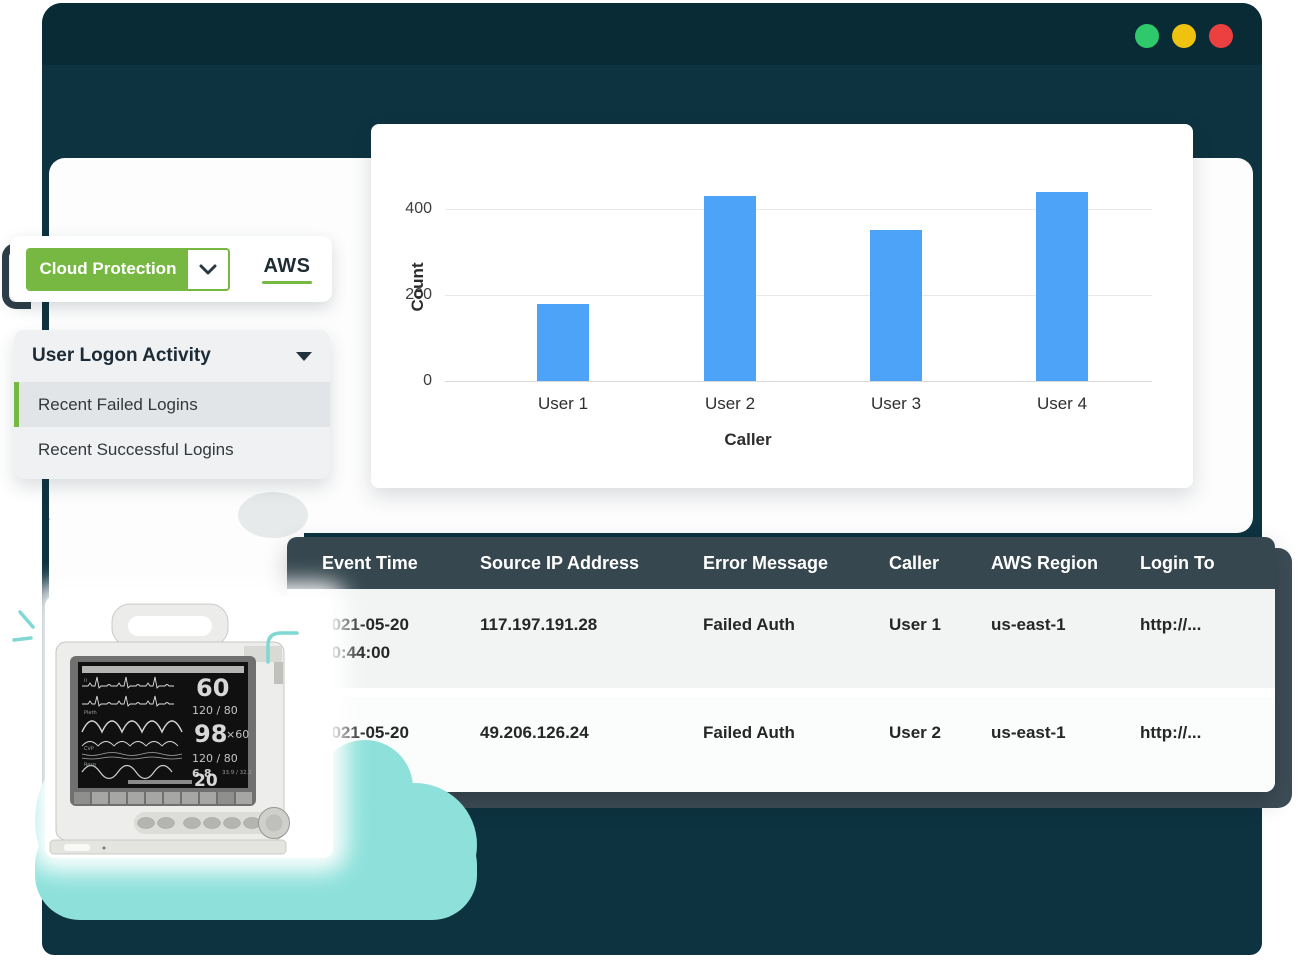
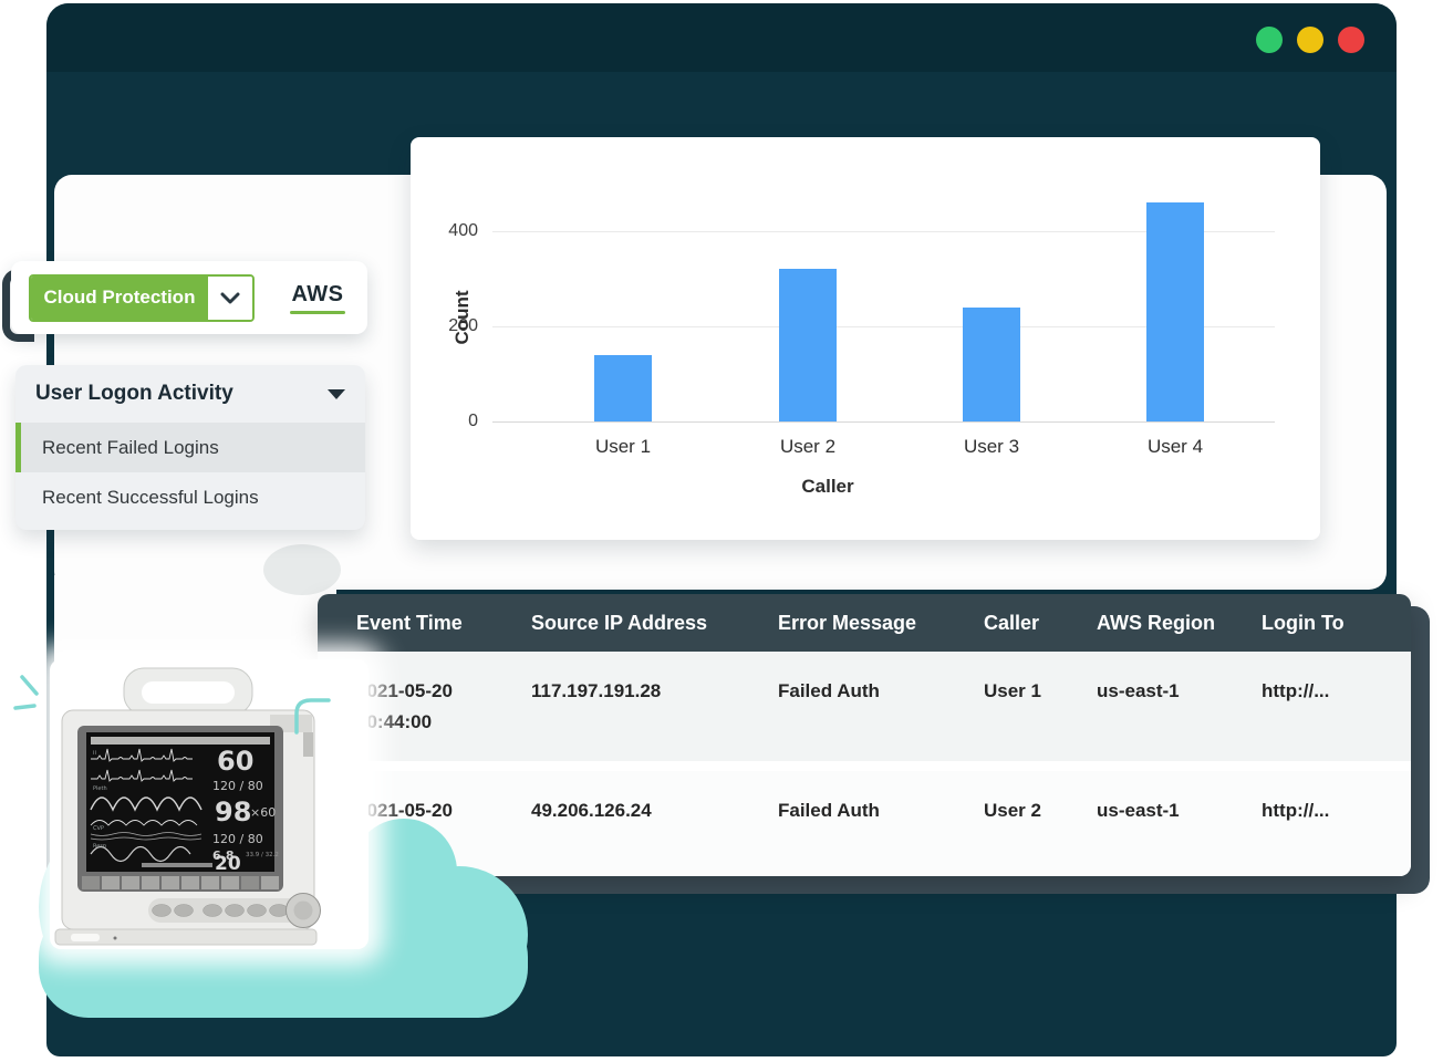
User 1: 180 -> 140
User 2: 430 -> 320
User 3: 350 -> 240
User 4: 440 -> 460
